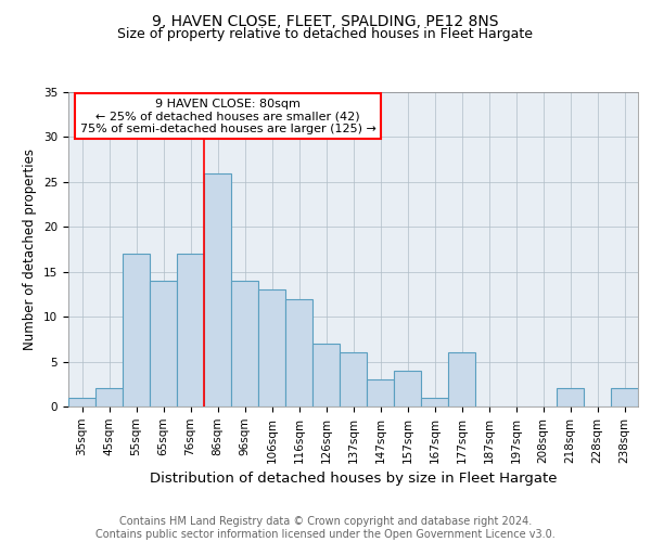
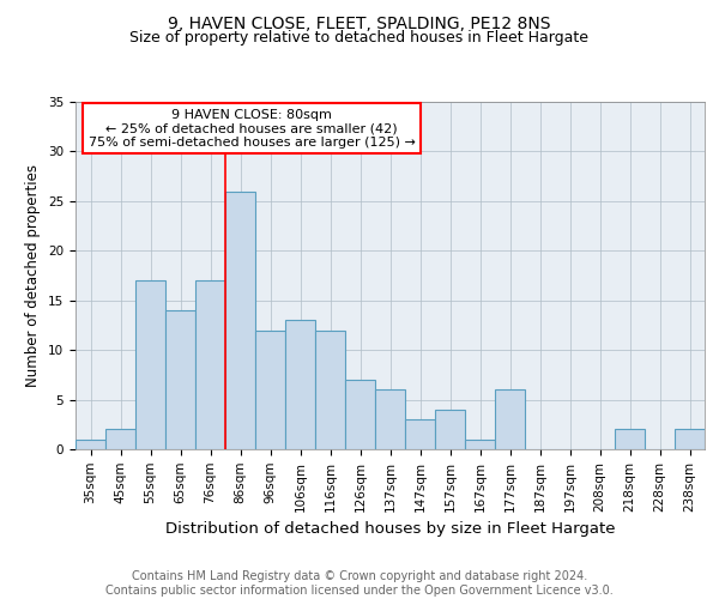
96sqm: 14 -> 12
